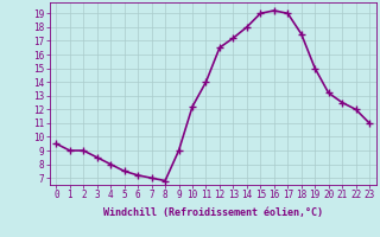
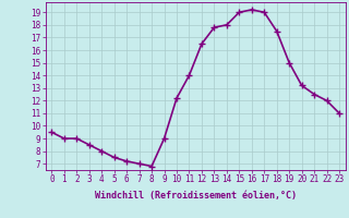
13: 17.2 -> 17.8
